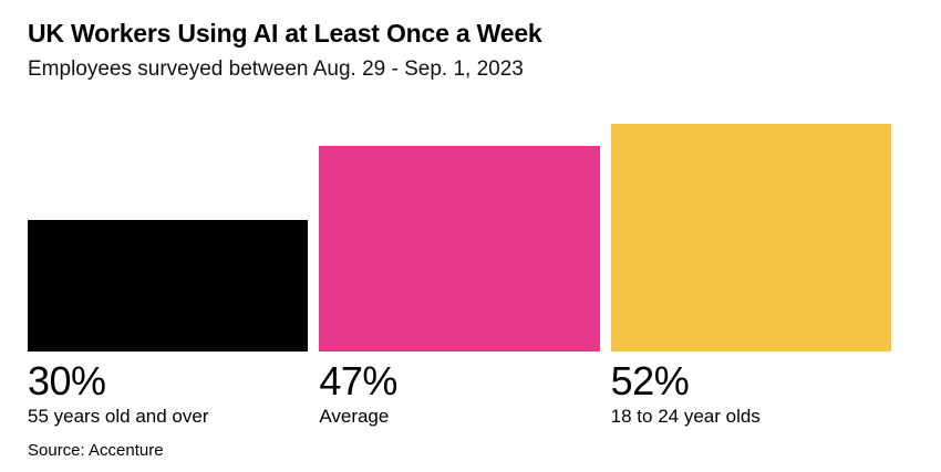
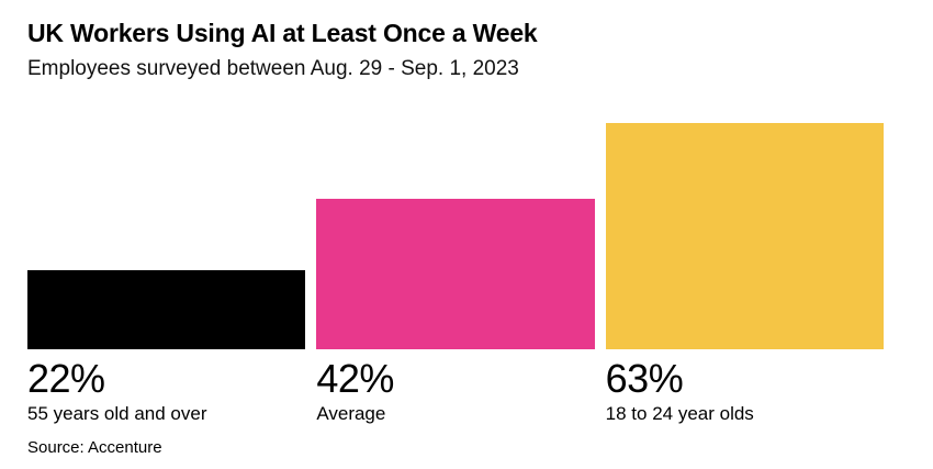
55 years old and over: 30% -> 22%
Average: 47% -> 42%
18 to 24 year olds: 52% -> 63%
